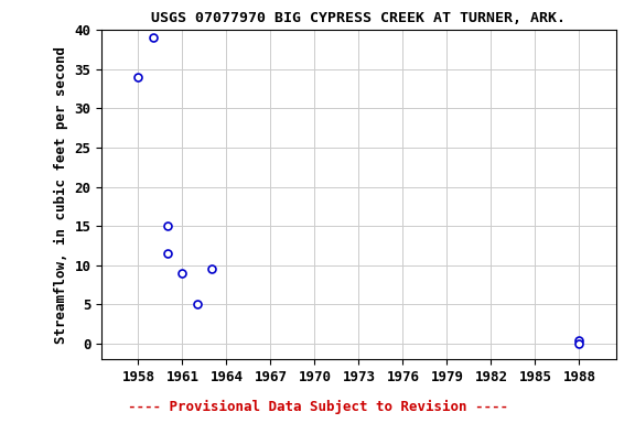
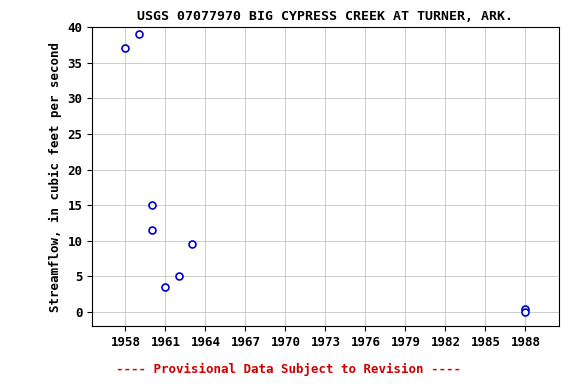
1958: 34.0 -> 37.0
1961: 9.0 -> 3.5
